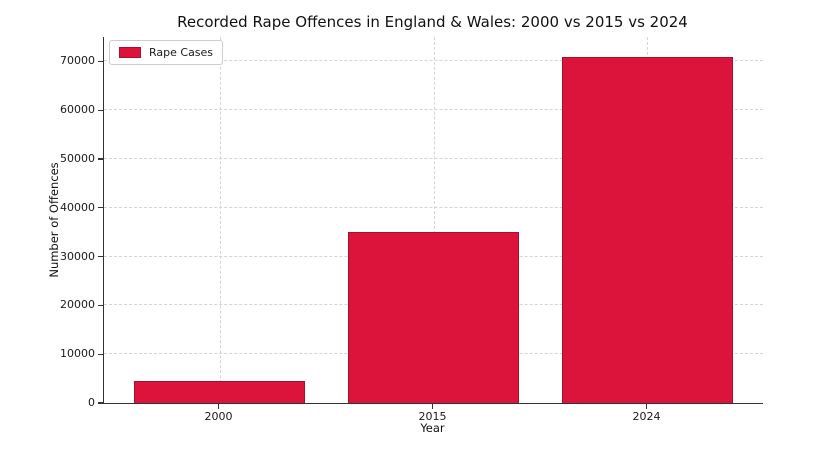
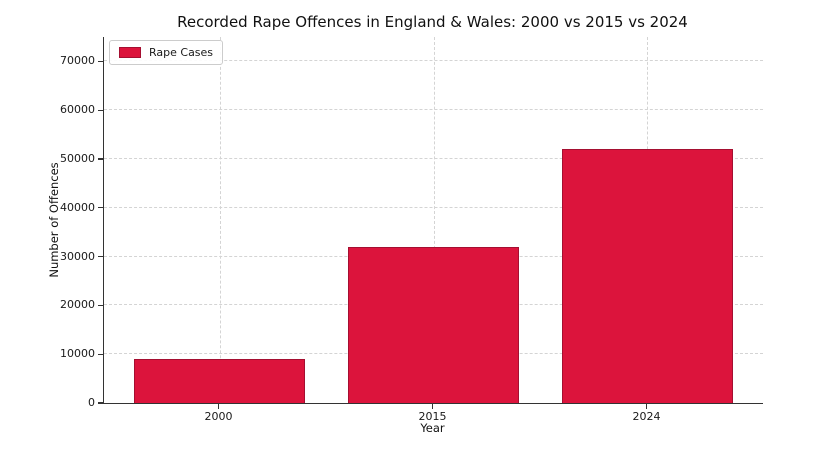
2000: 5000 -> 9000
2015: 35000 -> 32000
2024: 71000 -> 52000
